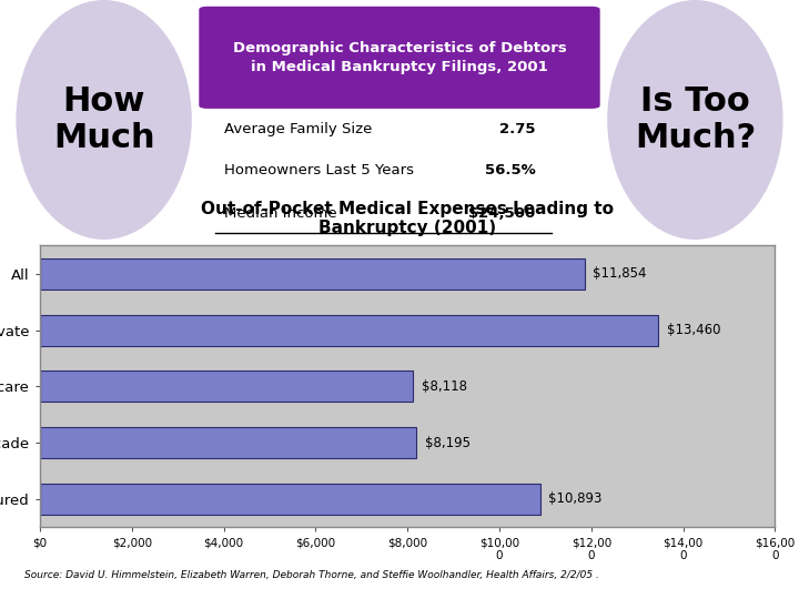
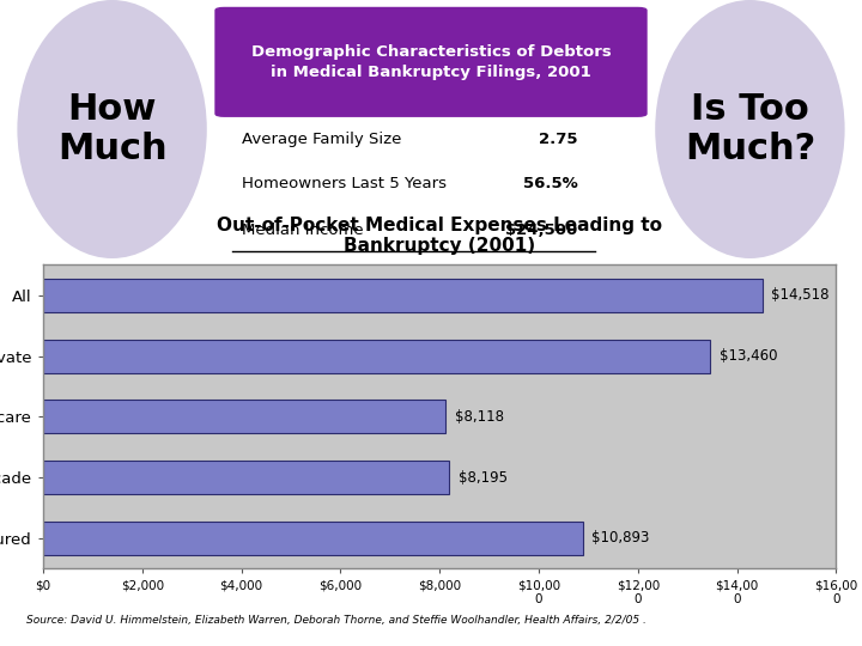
All: $11,854 -> $14,518
